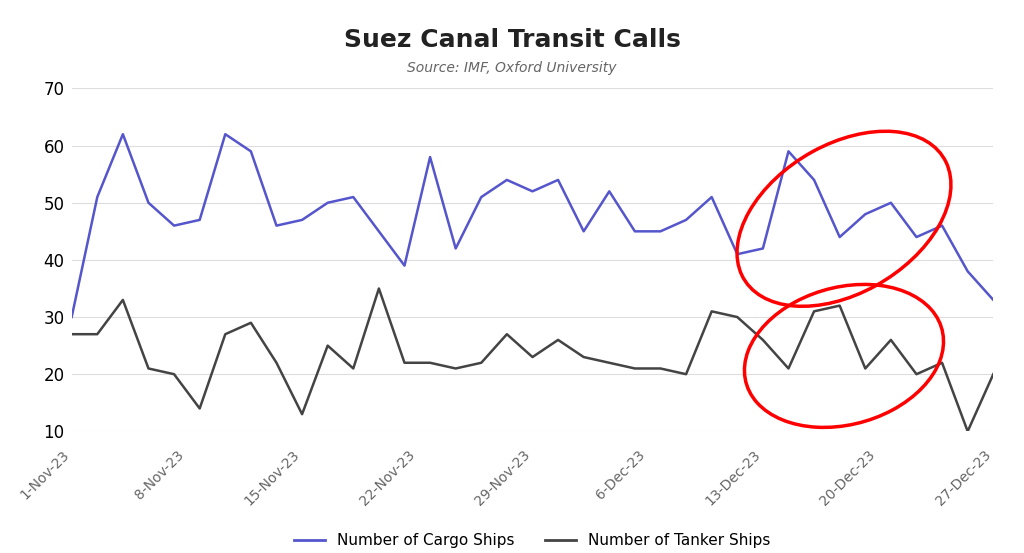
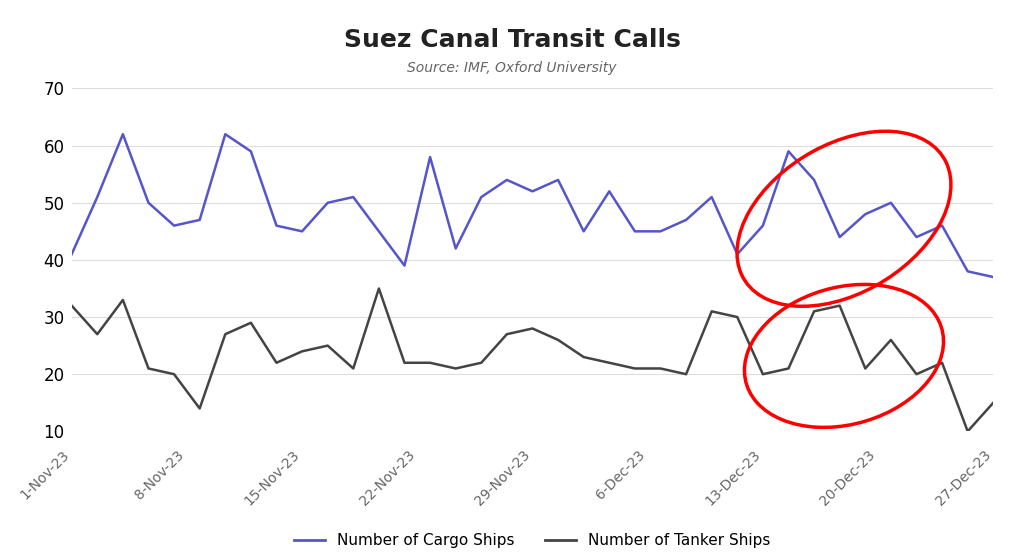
Number of Cargo Ships/1-Nov-23: 30 -> 41
Number of Tanker Ships/1-Nov-23: 27 -> 32
Number of Cargo Ships/15-Nov-23: 47 -> 45
Number of Tanker Ships/15-Nov-23: 13 -> 24
Number of Tanker Ships/29-Nov-23: 23 -> 28
Number of Cargo Ships/13-Dec-23: 42 -> 46
Number of Tanker Ships/13-Dec-23: 26 -> 20
Number of Cargo Ships/27-Dec-23: 33 -> 37
Number of Tanker Ships/27-Dec-23: 20 -> 15
